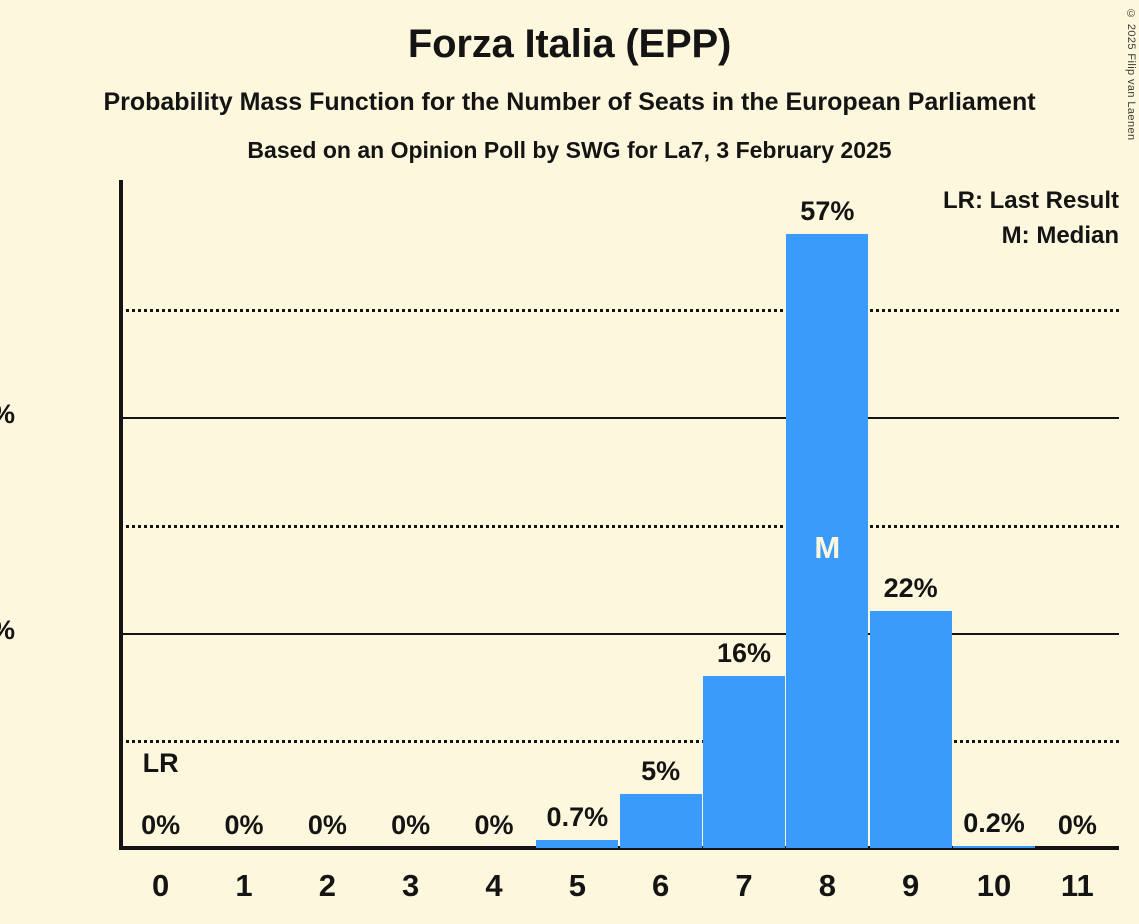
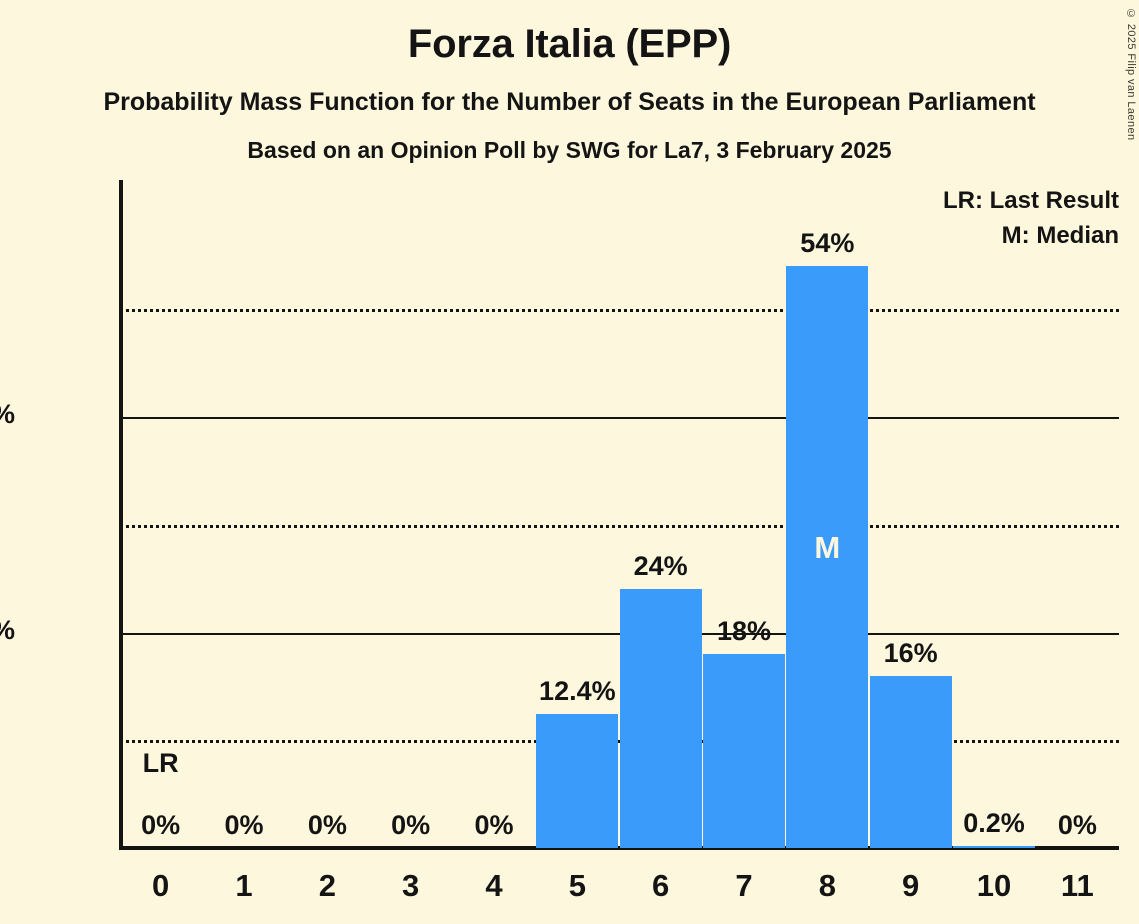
5: 0.7% -> 12.4%
6: 5% -> 24%
7: 16% -> 18%
8: 57% -> 54%
9: 22% -> 16%
